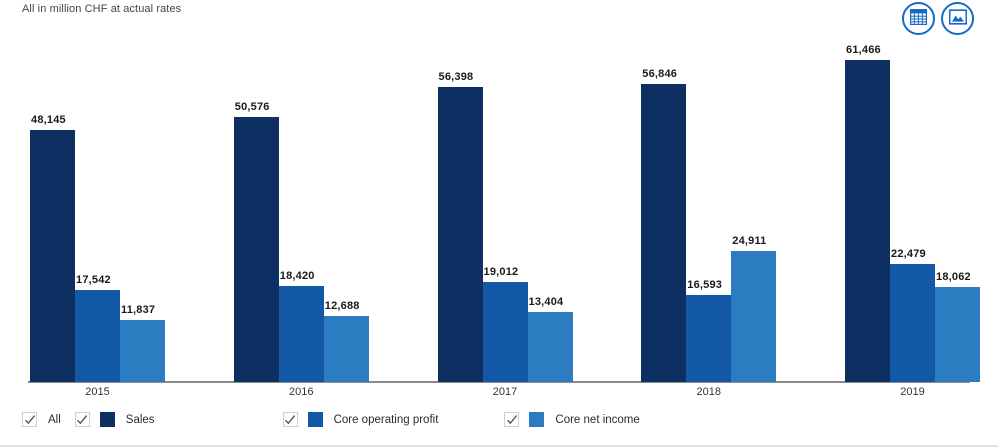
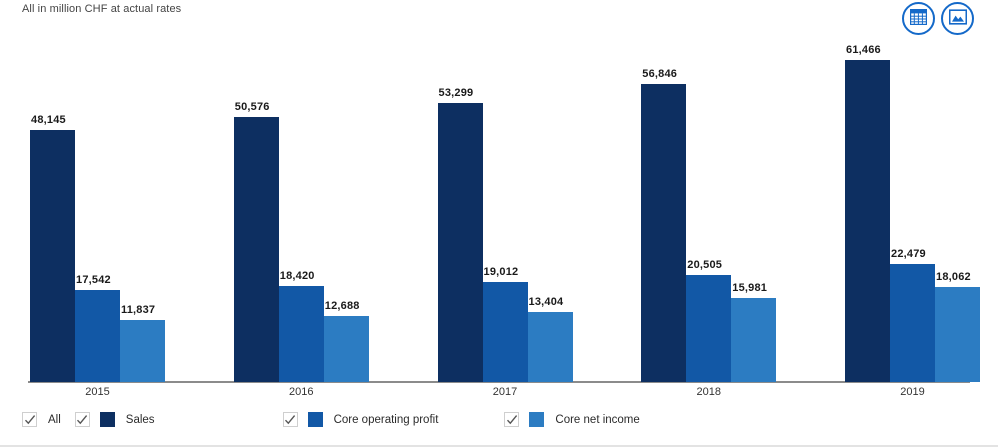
Sales/2017: 56,398 -> 53,299
Core operating profit/2018: 16,593 -> 20,505
Core net income/2018: 24,911 -> 15,981
